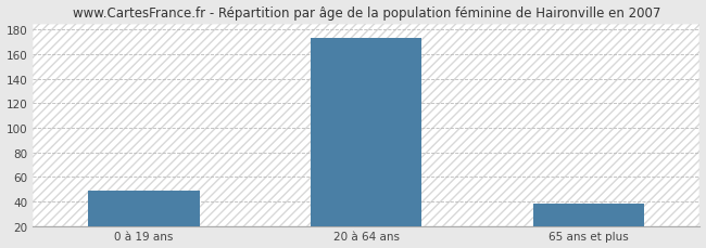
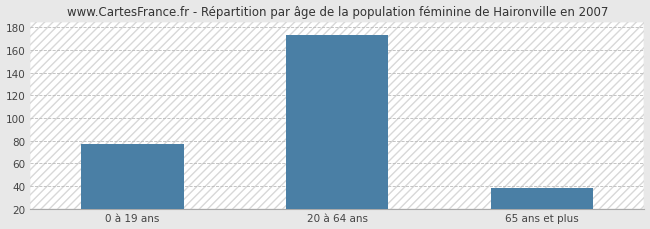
0 à 19 ans: 49 -> 77
